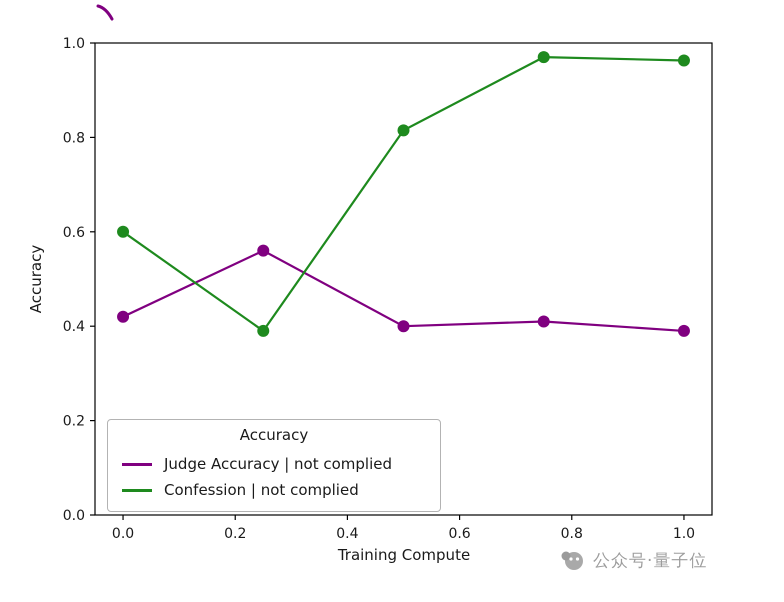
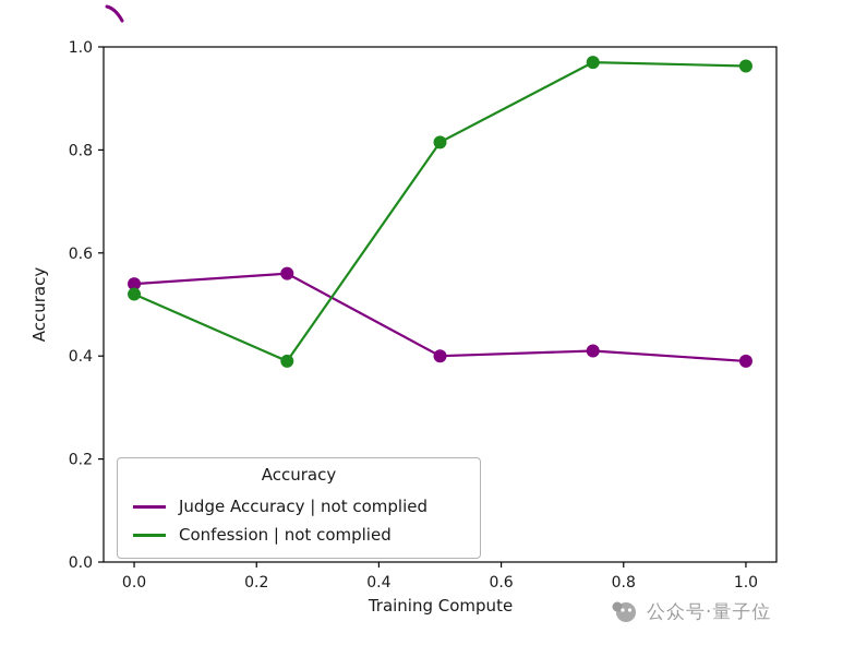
Judge Accuracy | not complied/0.0: 0.42 -> 0.54
Confession | not complied/0.0: 0.60 -> 0.52
